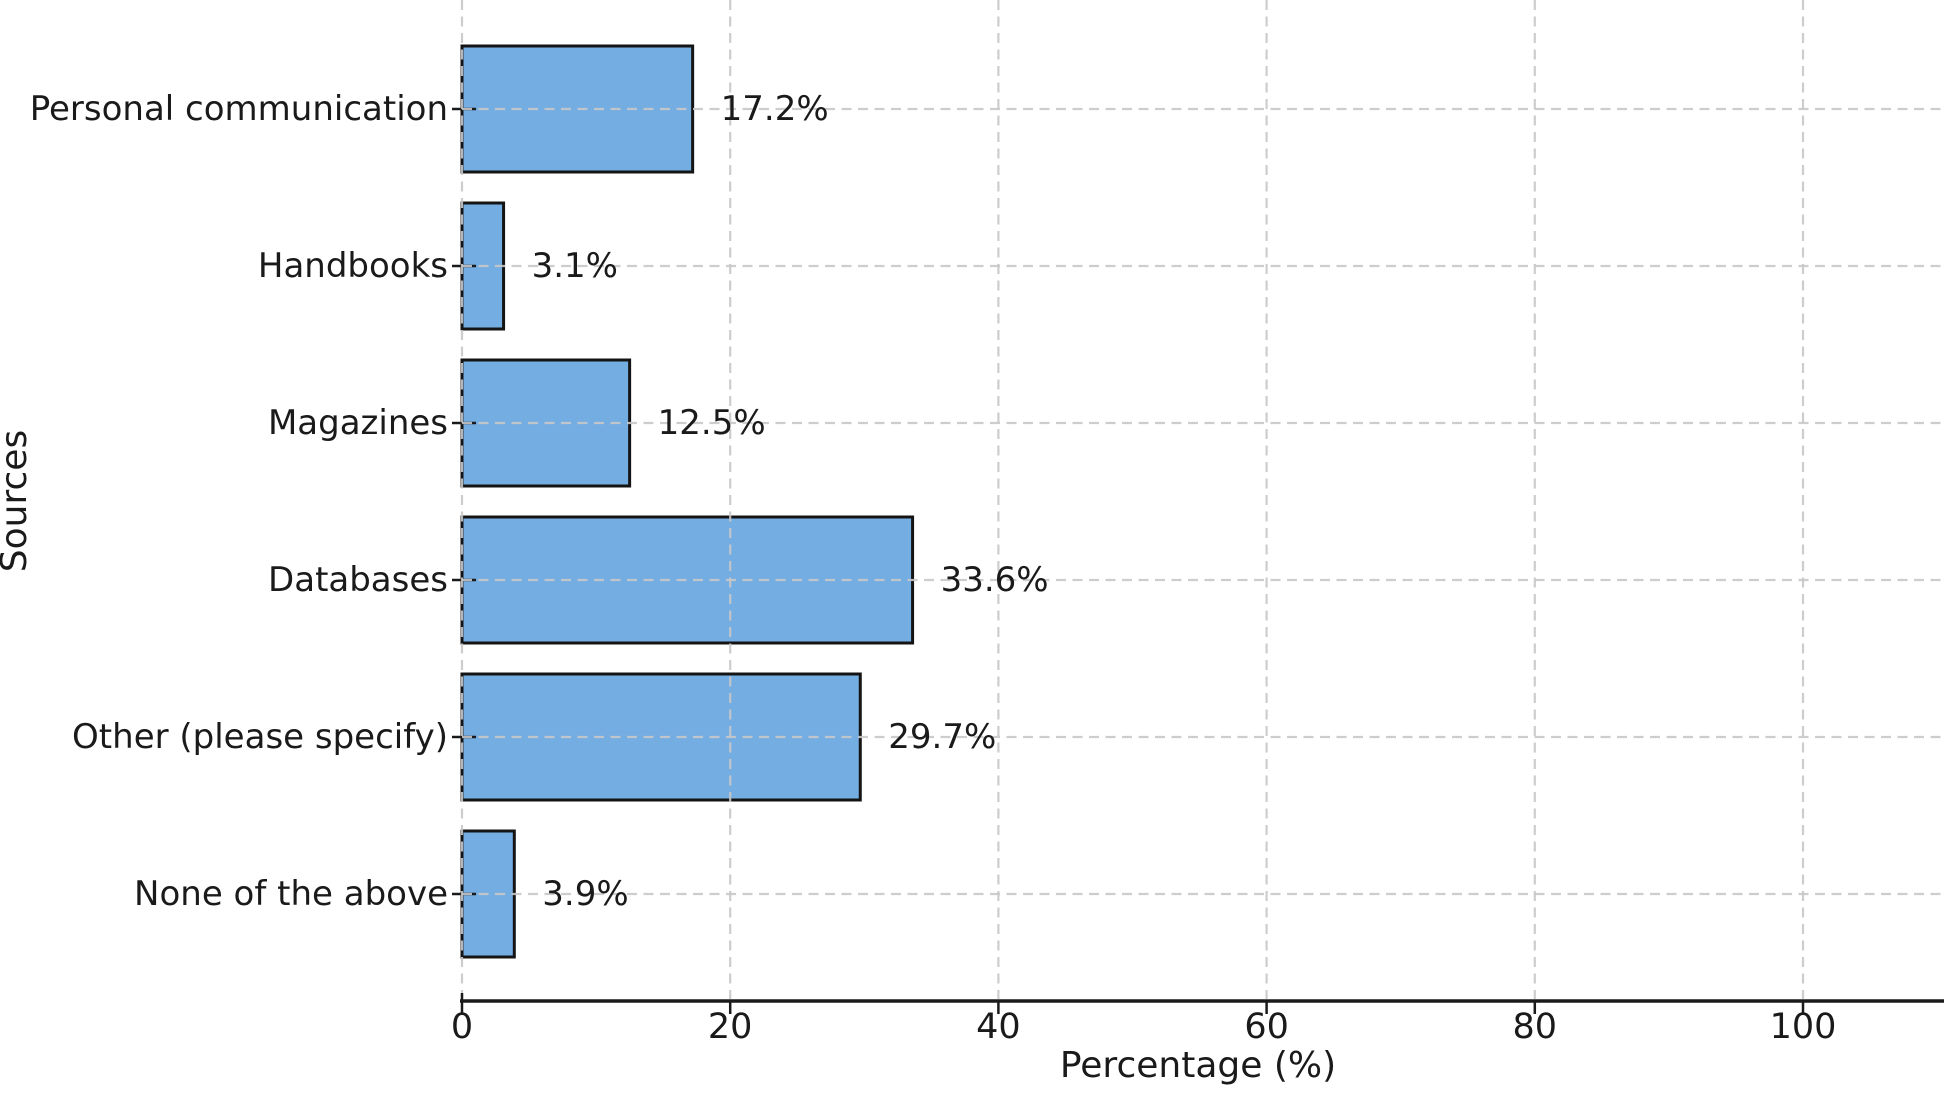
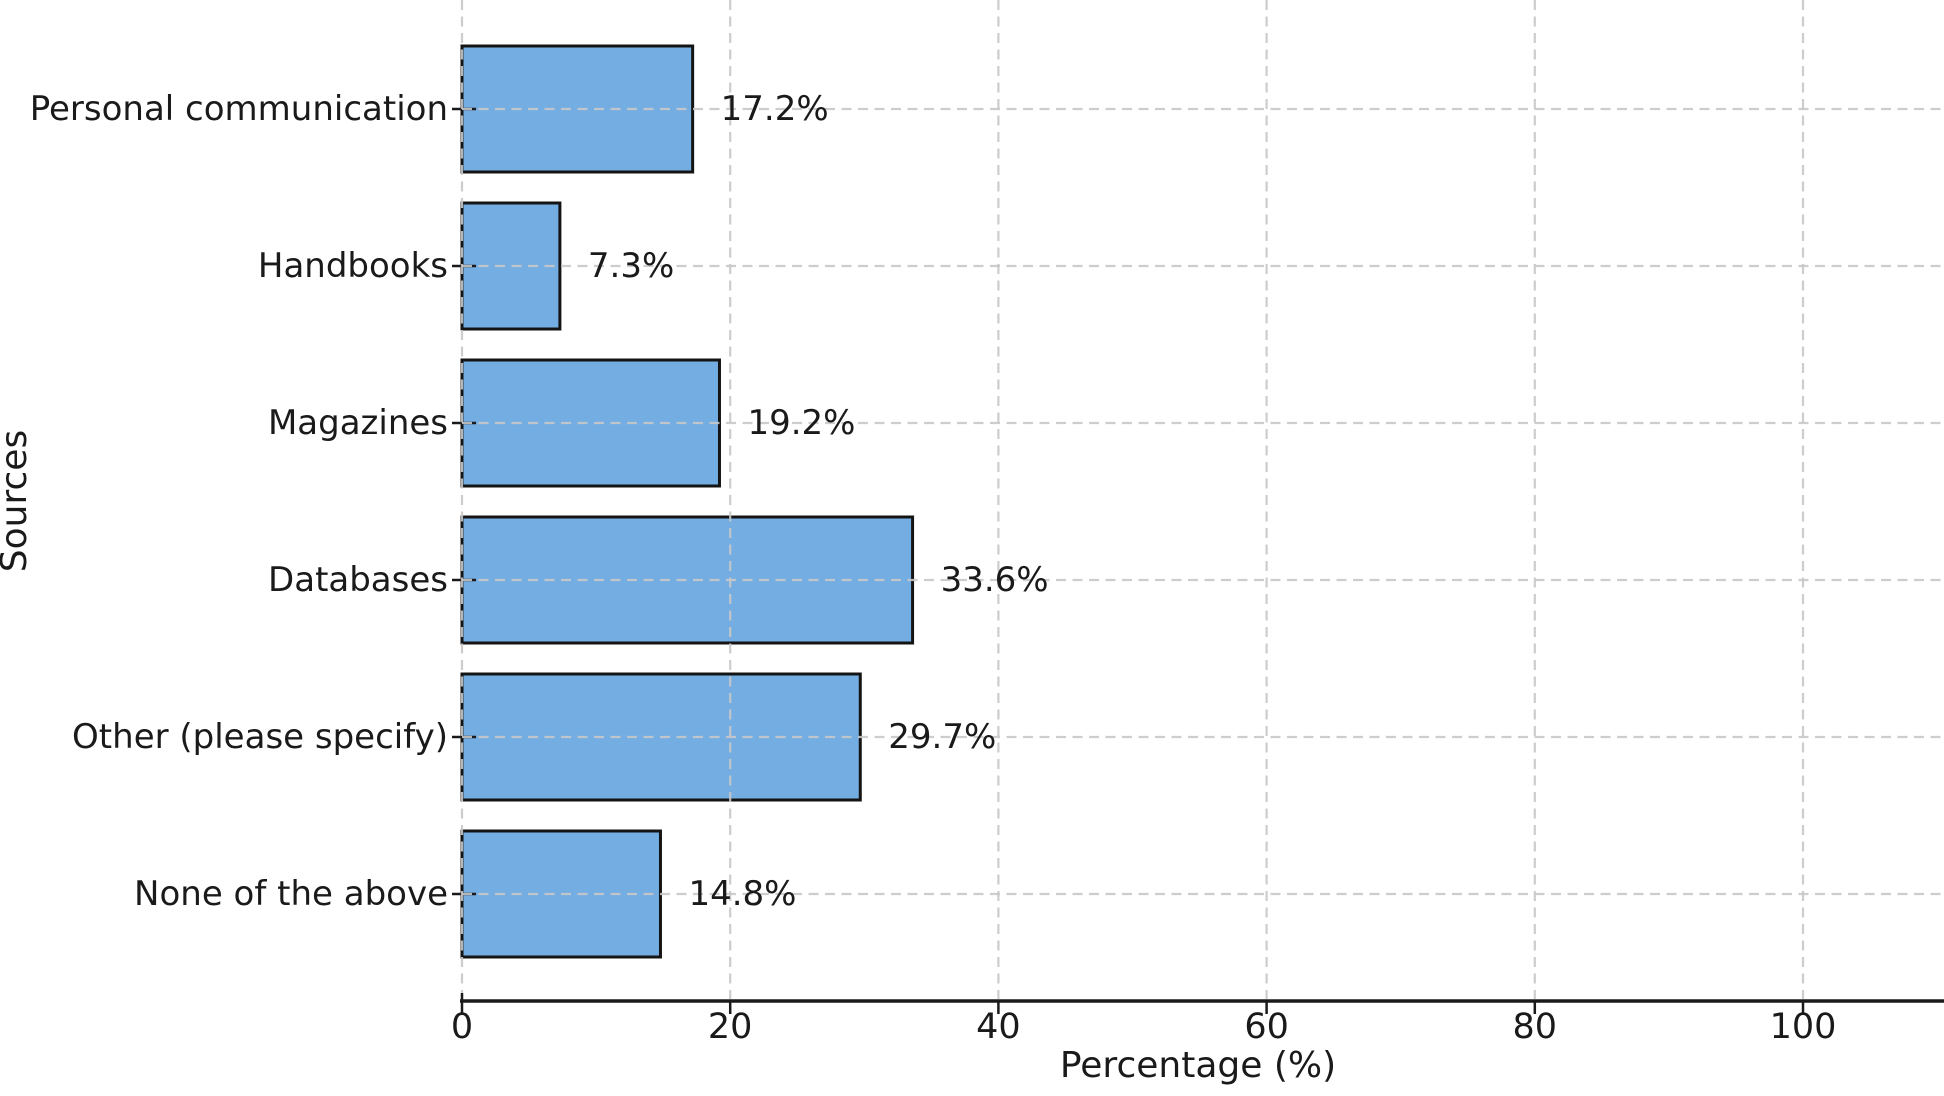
Handbooks: 3.1% -> 7.3%
Magazines: 12.5% -> 19.2%
None of the above: 3.9% -> 14.8%
